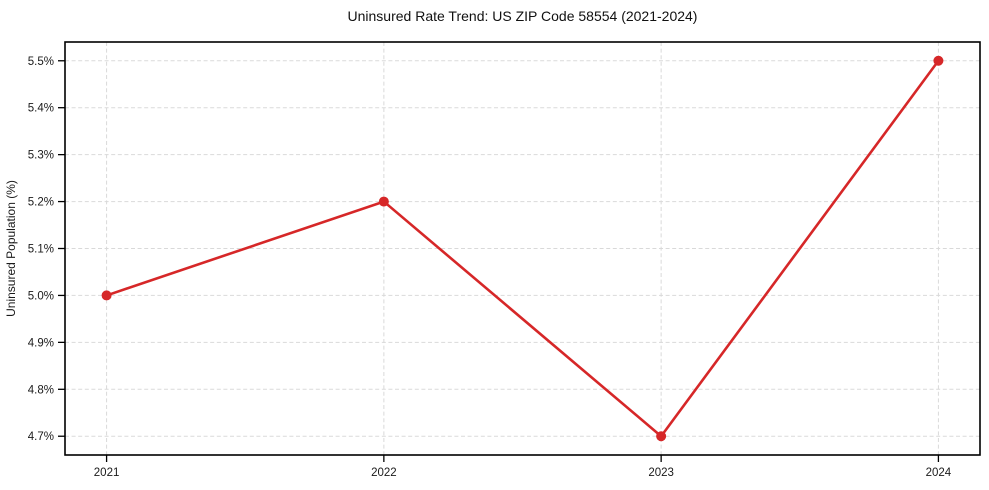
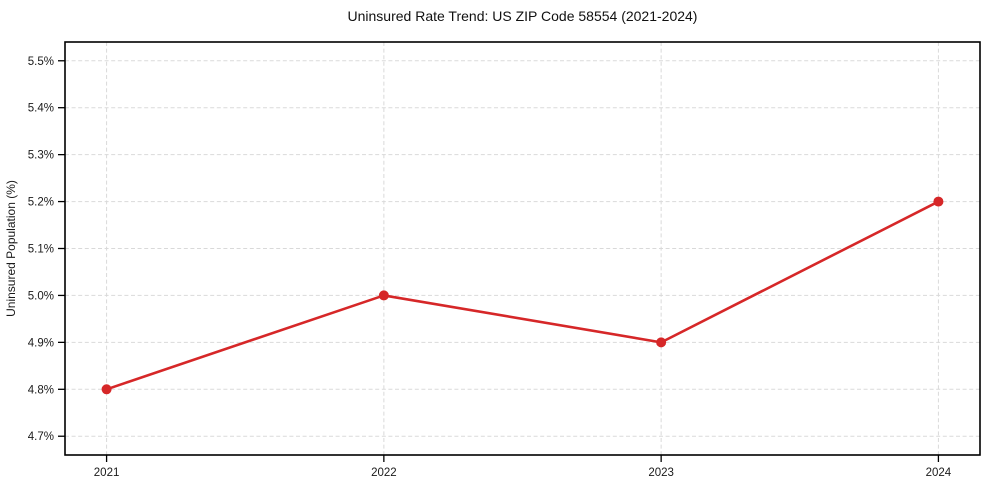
2021: 5.0% -> 4.8%
2022: 5.2% -> 5.0%
2023: 4.7% -> 4.9%
2024: 5.5% -> 5.2%
